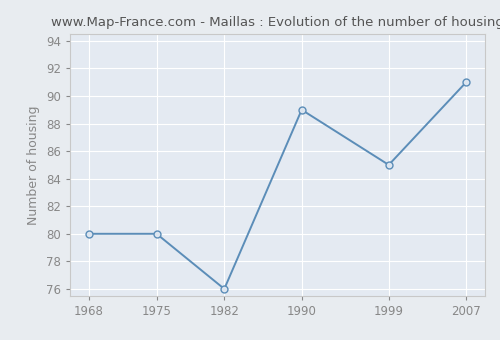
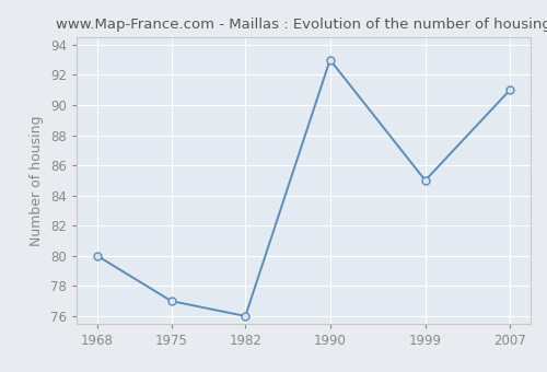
1975: 80 -> 77
1990: 89 -> 93
